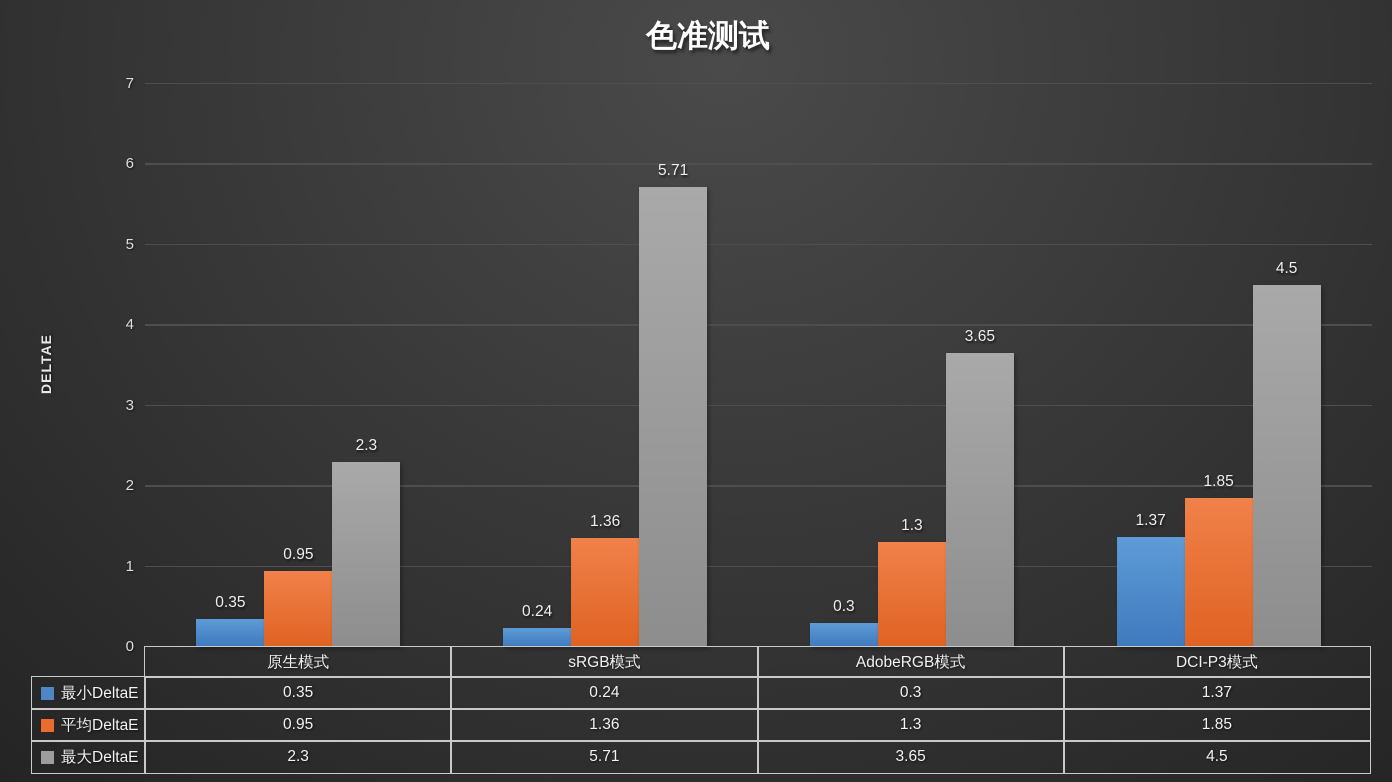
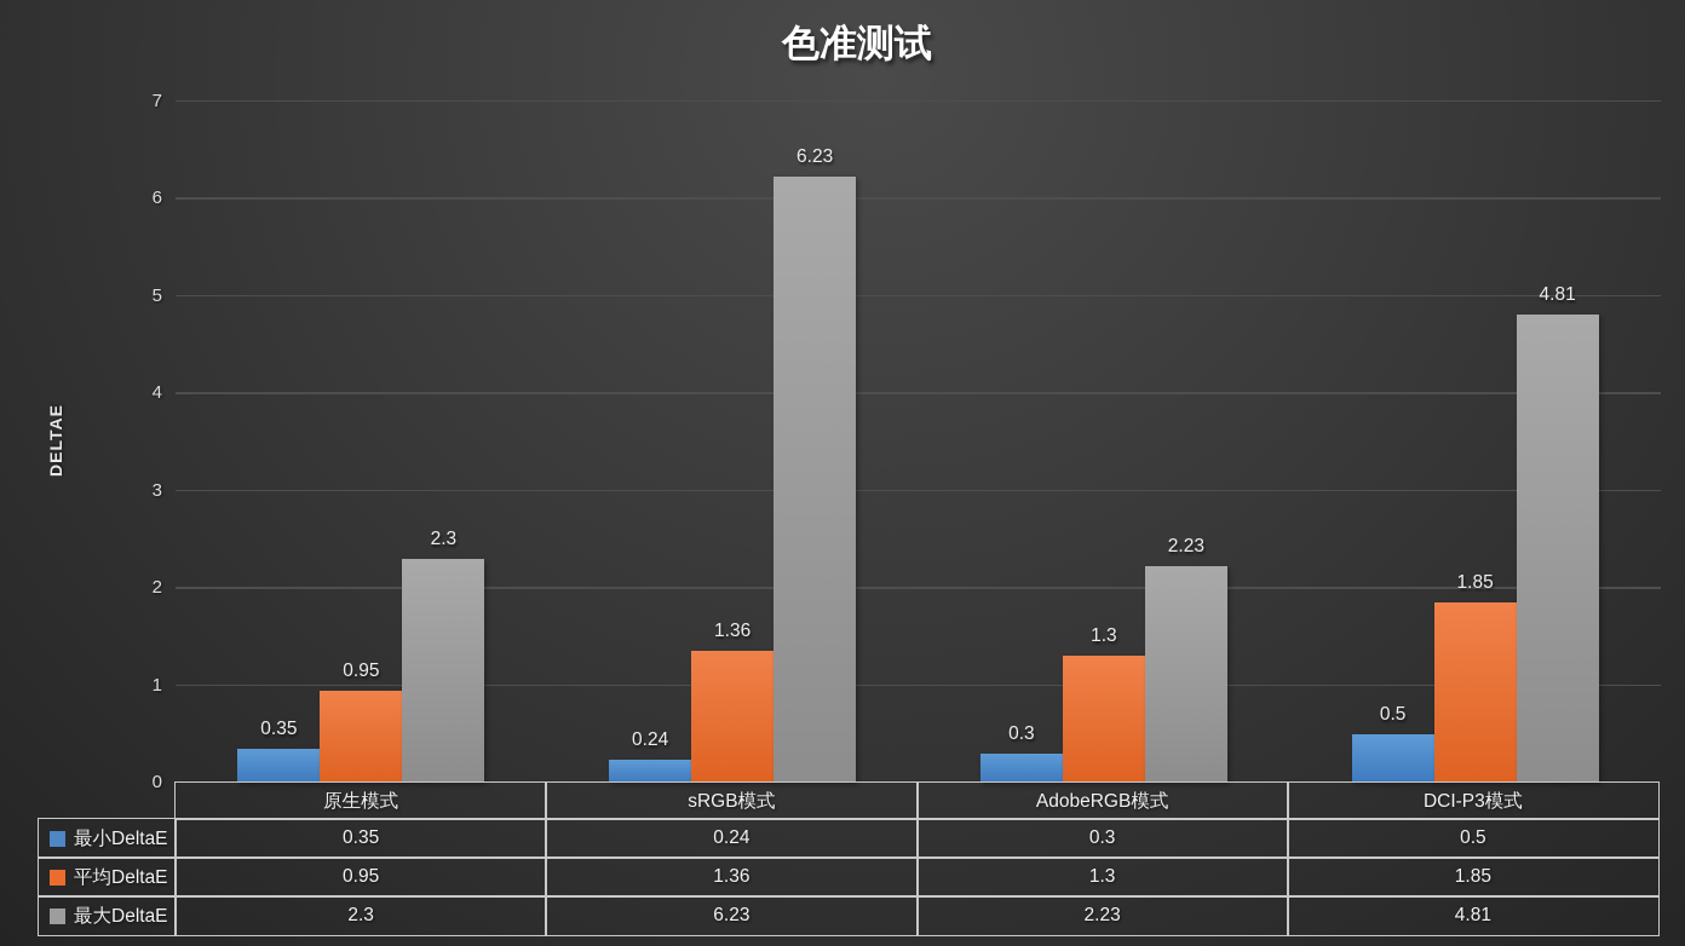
最大DeltaE/sRGB模式: 5.71 -> 6.23
最大DeltaE/AdobeRGB模式: 3.65 -> 2.23
最小DeltaE/DCI-P3模式: 1.37 -> 0.5
最大DeltaE/DCI-P3模式: 4.5 -> 4.81
